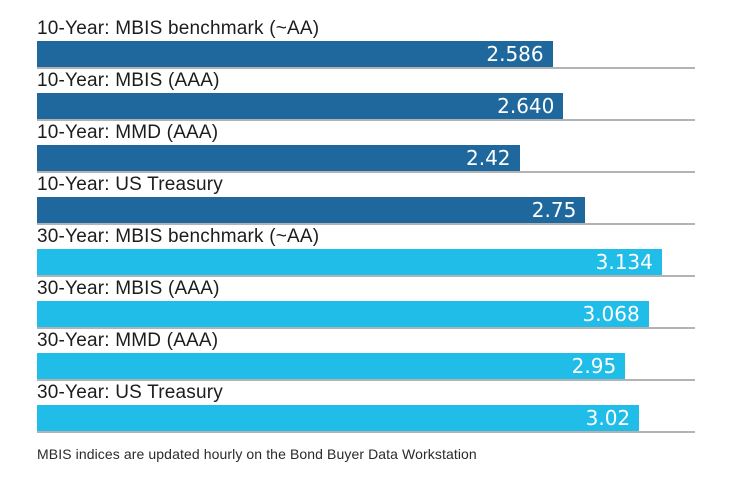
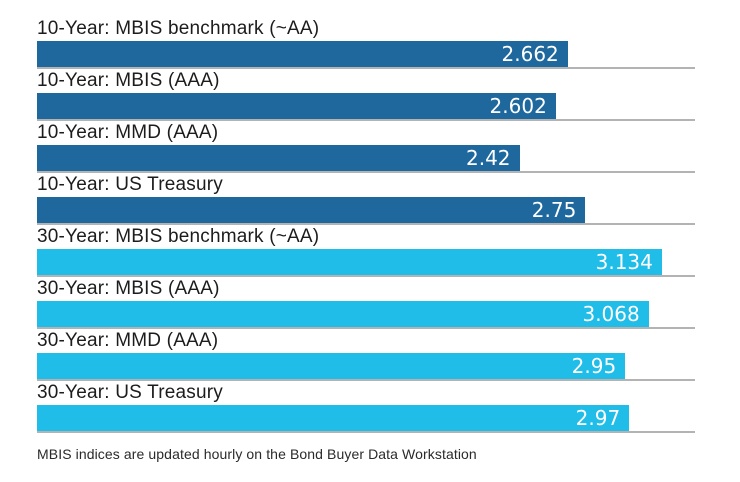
10-Year: MBIS benchmark (~AA): 2.586 -> 2.662
10-Year: MBIS (AAA): 2.640 -> 2.602
30-Year: US Treasury: 3.02 -> 2.97
